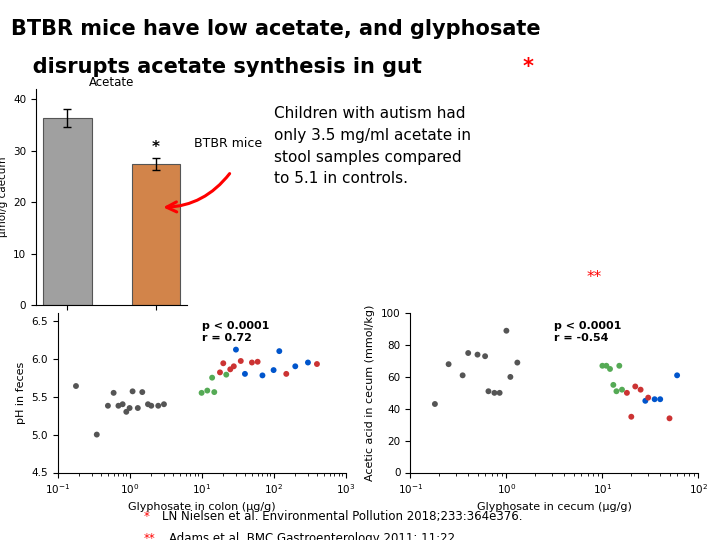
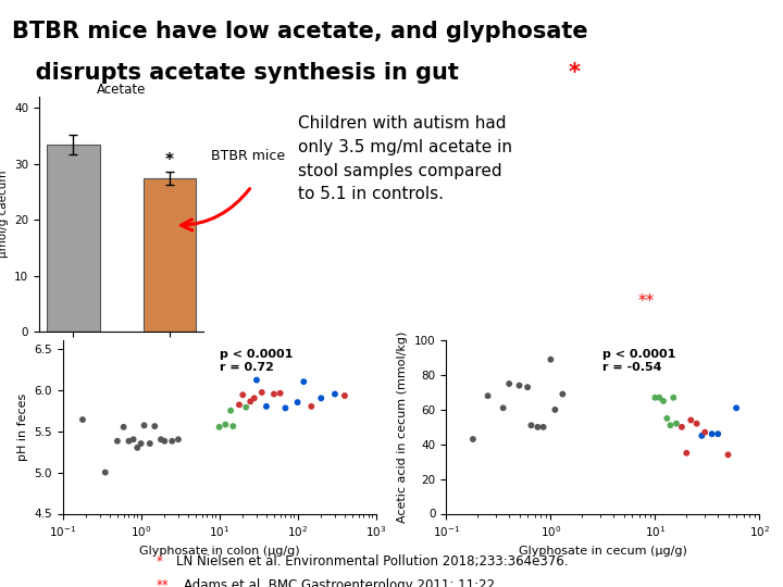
Acetate/C57: 36.4 -> 33.5
